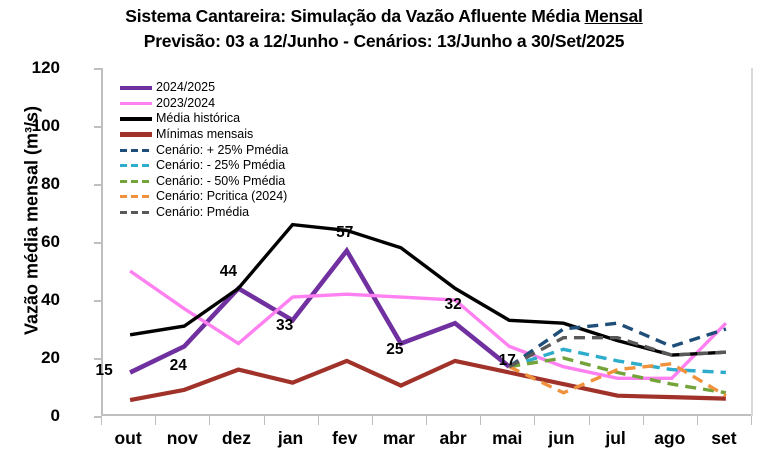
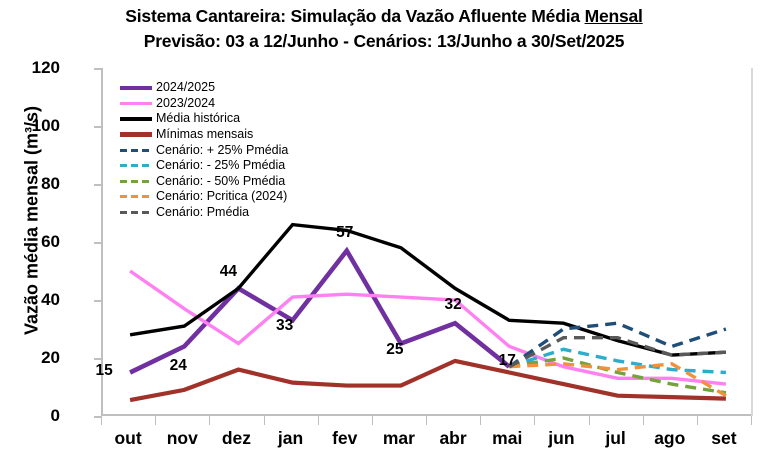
Mínimas mensais/fev: 19 -> 10
Cenário: Pcritica (2024)/jun: 8 -> 18
2023/2024/set: 32 -> 11
